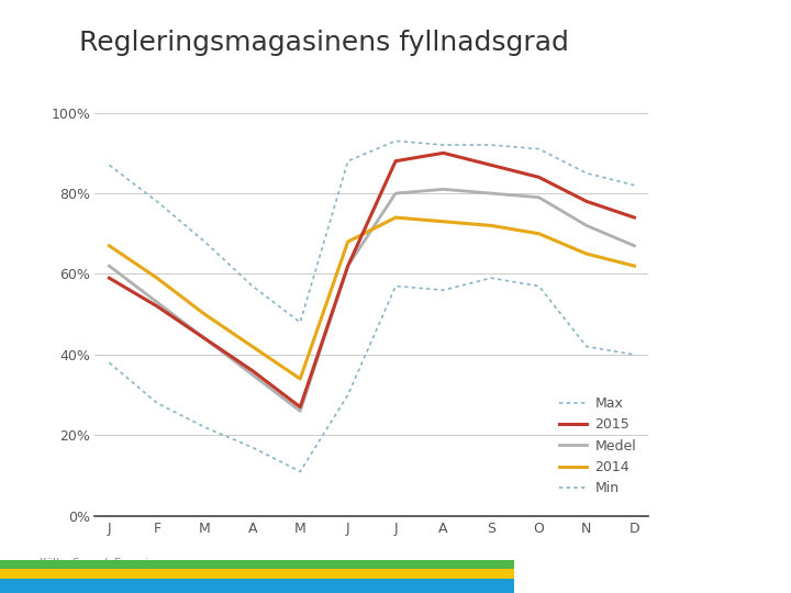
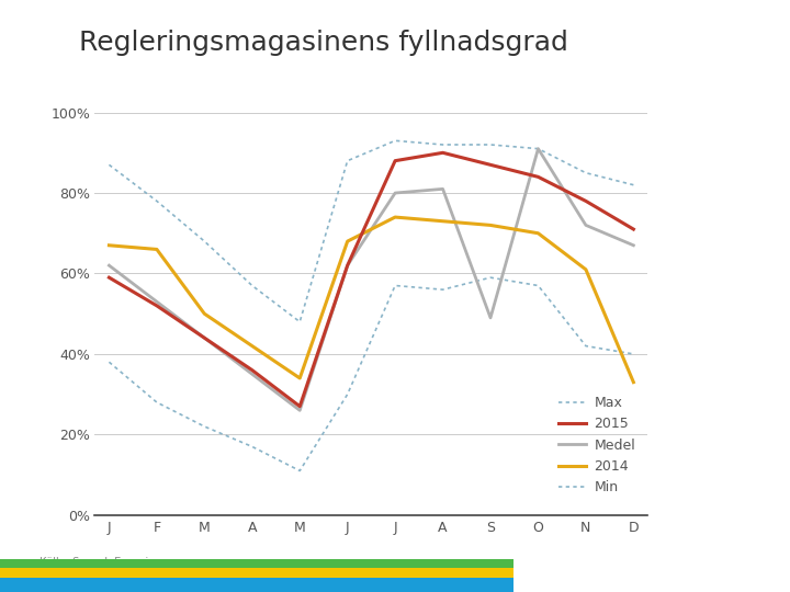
2014/F: 59% -> 66%
Medel/S: 80% -> 49%
Medel/O: 79% -> 91%
2014/N: 65% -> 61%
2015/D: 74% -> 71%
2014/D: 62% -> 33%
